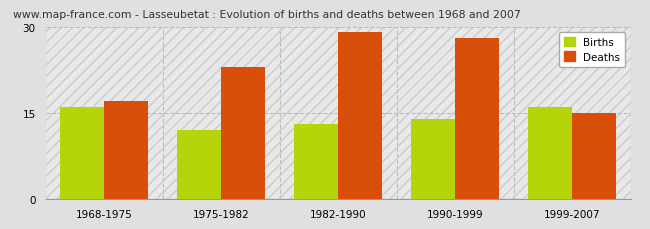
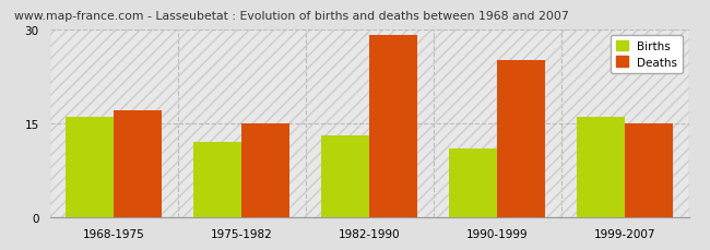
Deaths/1975-1982: 23 -> 15
Births/1990-1999: 14 -> 11
Deaths/1990-1999: 28 -> 25
